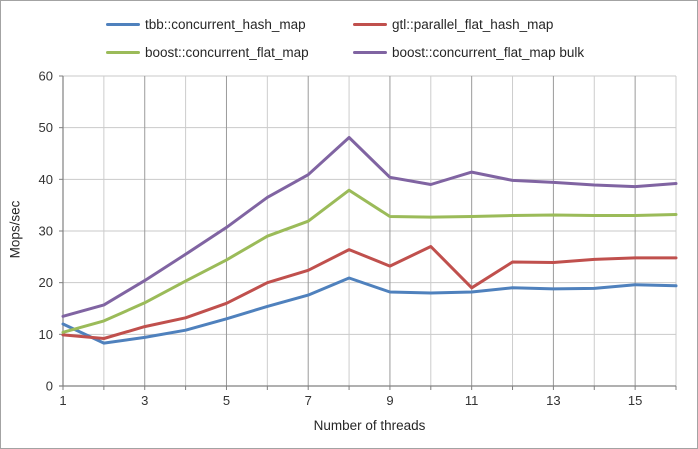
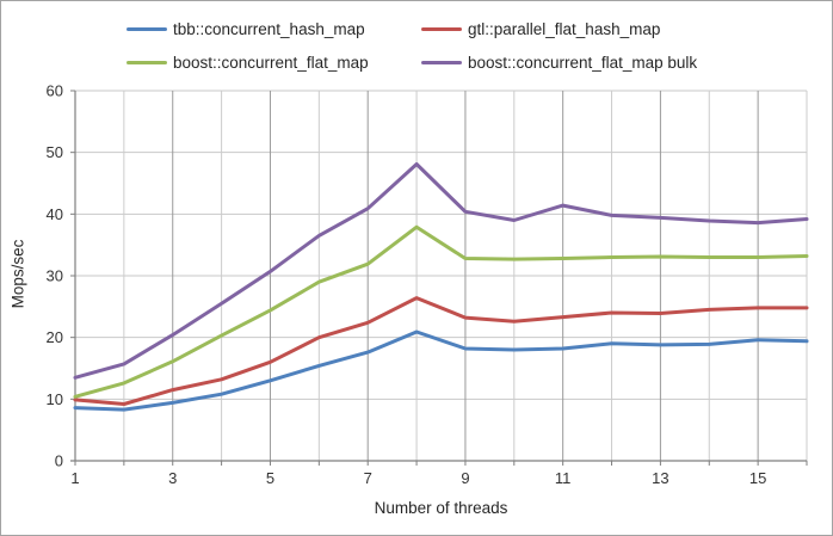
tbb::concurrent_hash_map/1: 12 -> 9
gtl::parallel_flat_hash_map/10: 27 -> 23
gtl::parallel_flat_hash_map/11: 19 -> 23
